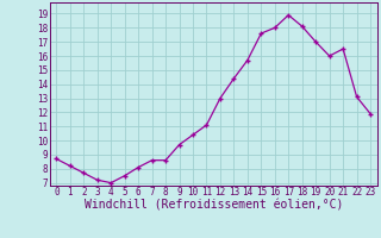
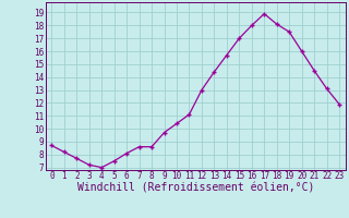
15: 17.6 -> 17.0
19: 17.0 -> 17.5
21: 16.5 -> 14.5
